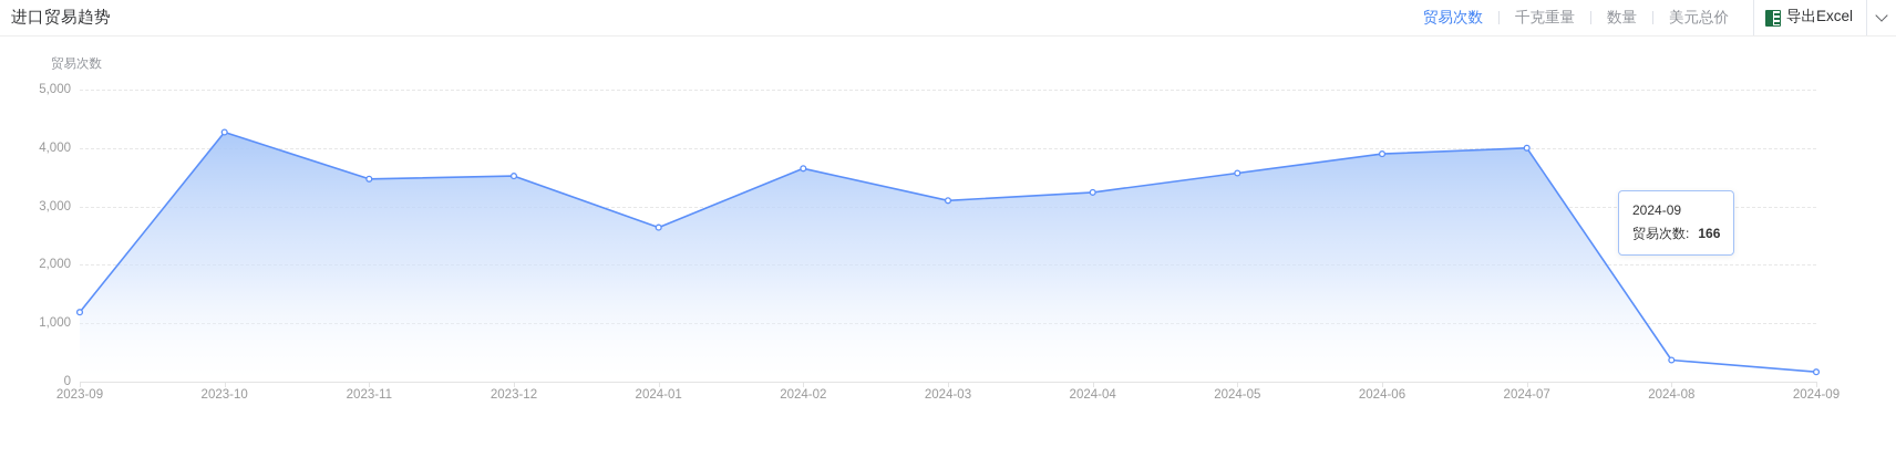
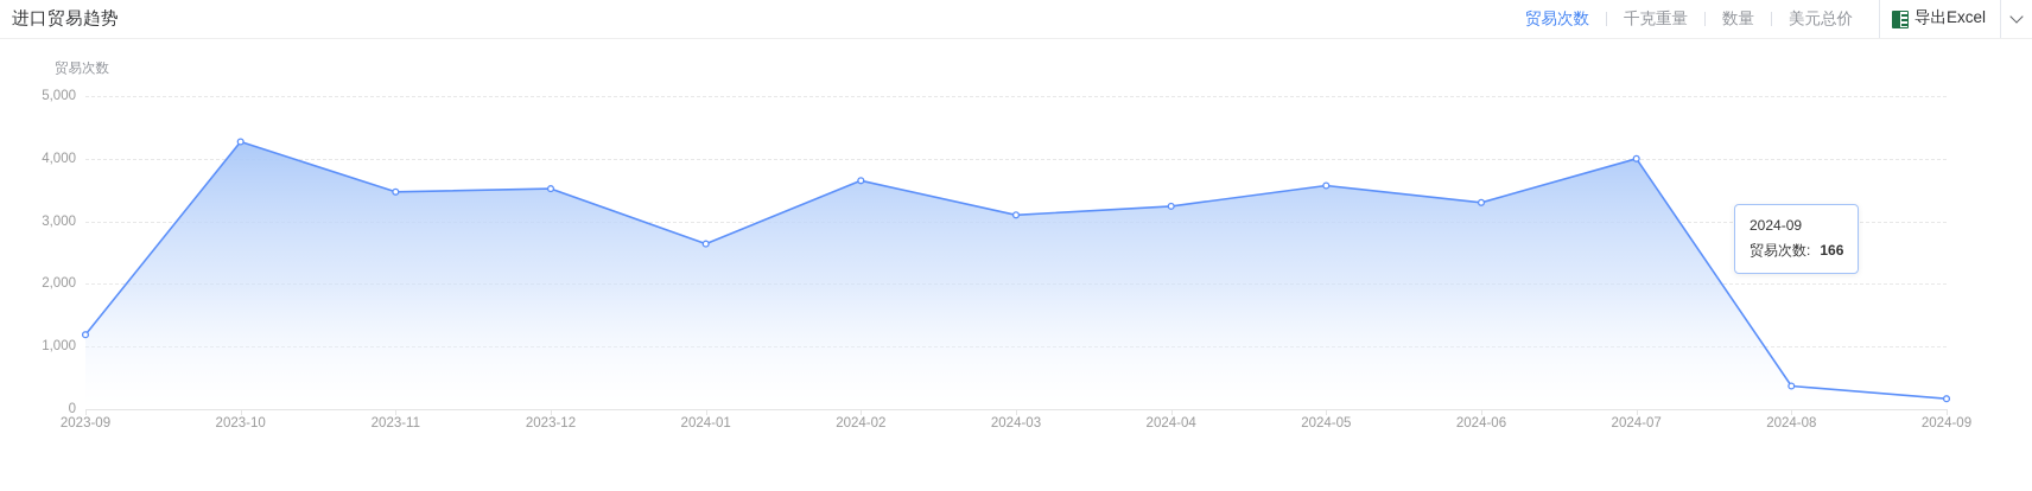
2024-06: 3900 -> 3300
